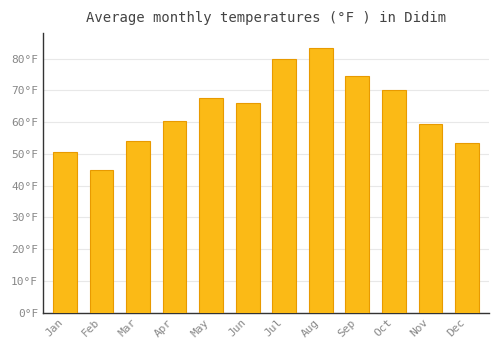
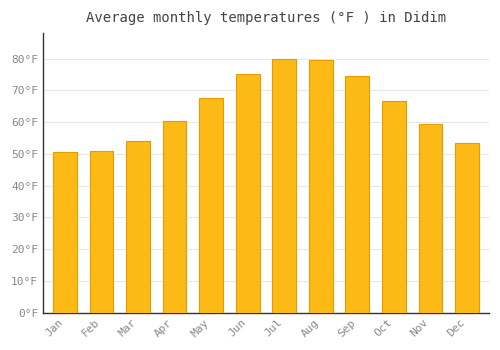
Feb: 45.0°F -> 51.0°F
Jun: 66.0°F -> 75.0°F
Aug: 83.5°F -> 79.5°F
Oct: 70.0°F -> 66.5°F
